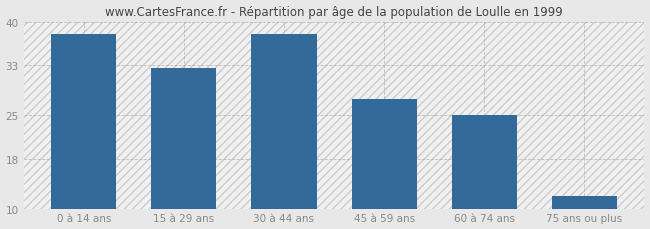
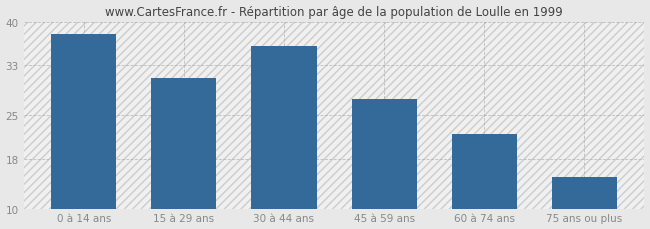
15 à 29 ans: 32.5 -> 31.0
30 à 44 ans: 38.0 -> 36.0
60 à 74 ans: 25.0 -> 22.0
75 ans ou plus: 12.0 -> 15.0
